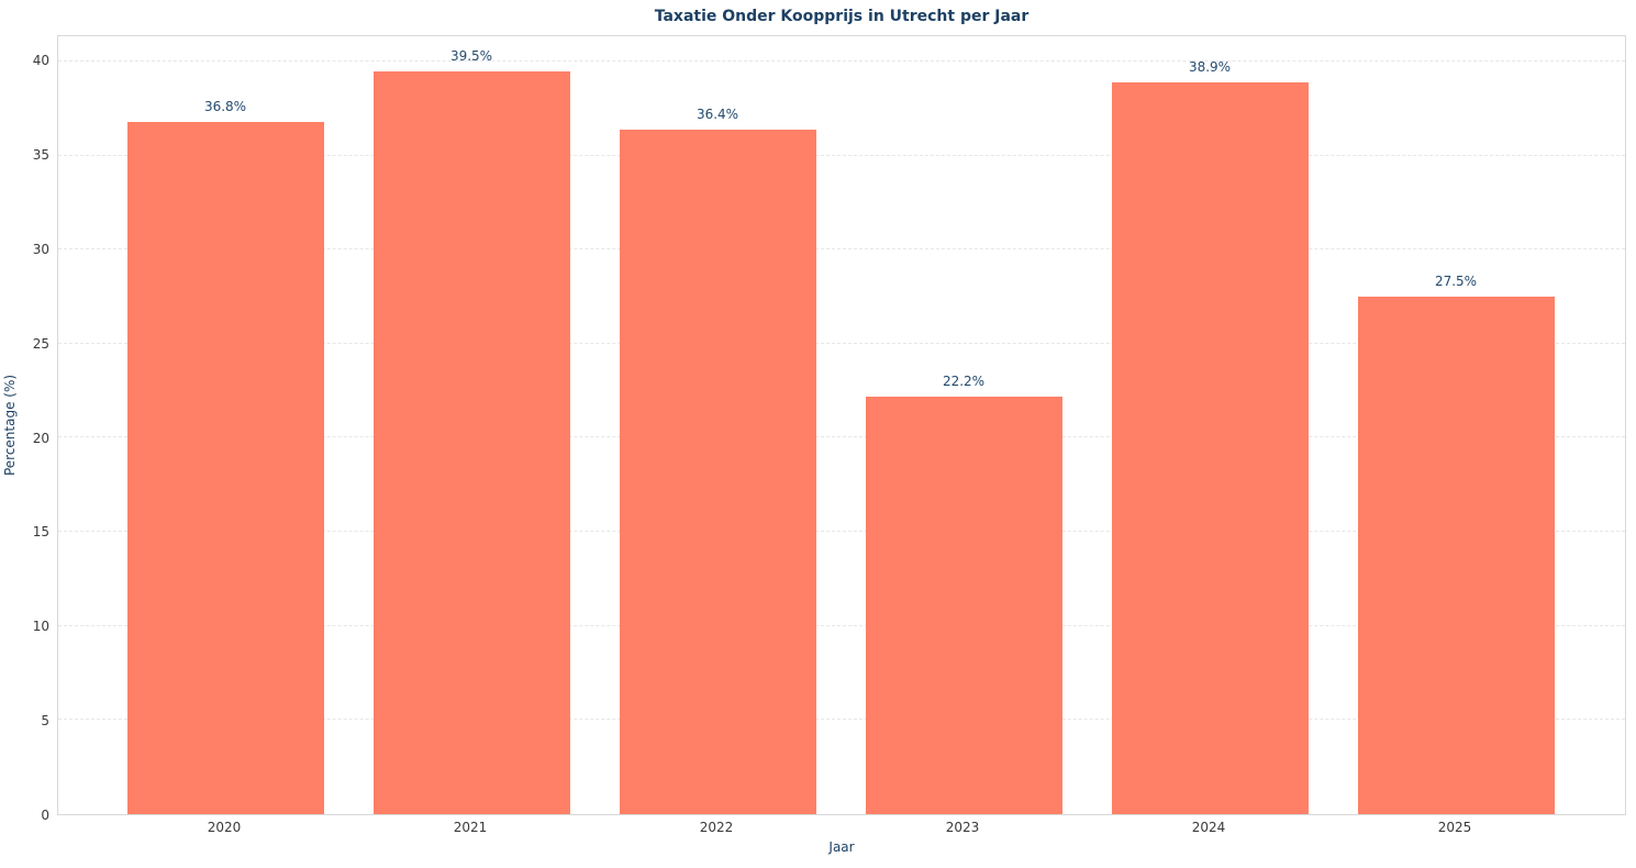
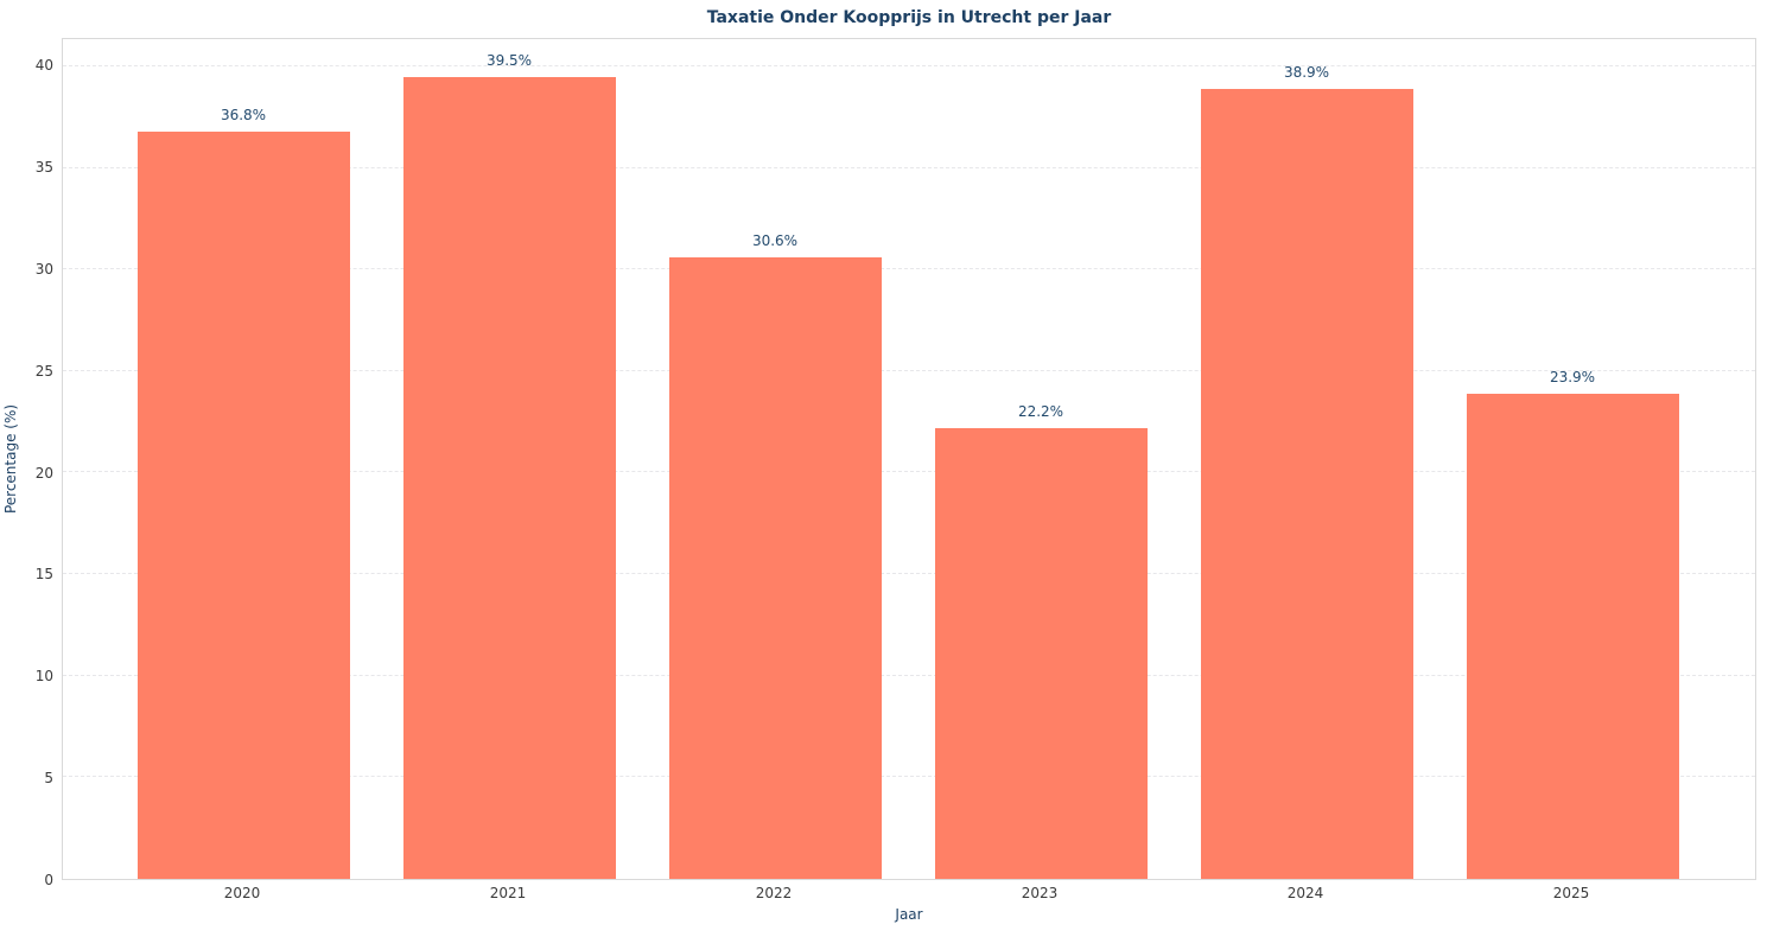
2022: 36.4% -> 30.6%
2025: 27.5% -> 23.9%
